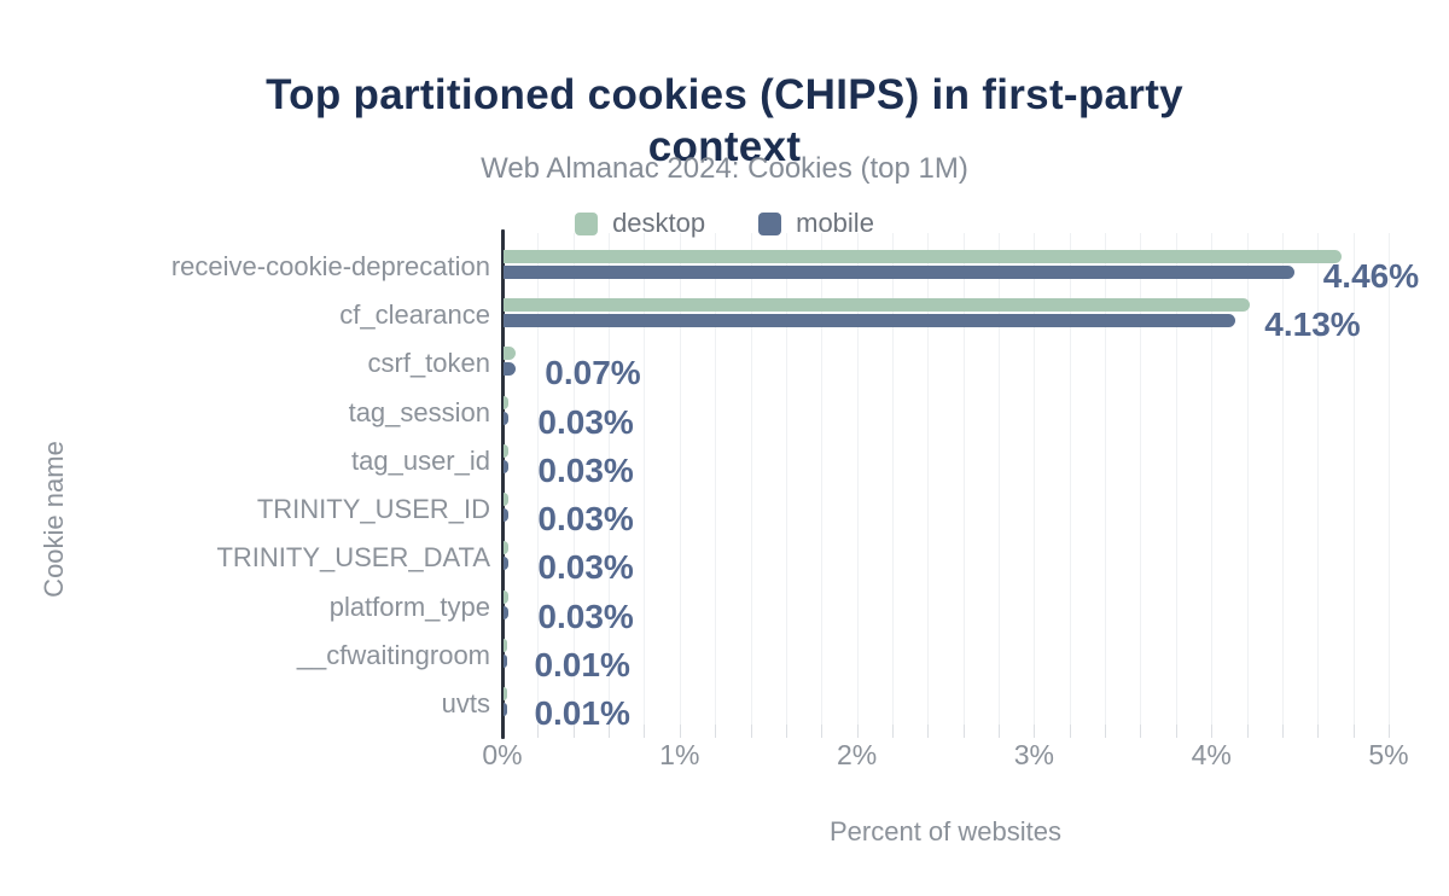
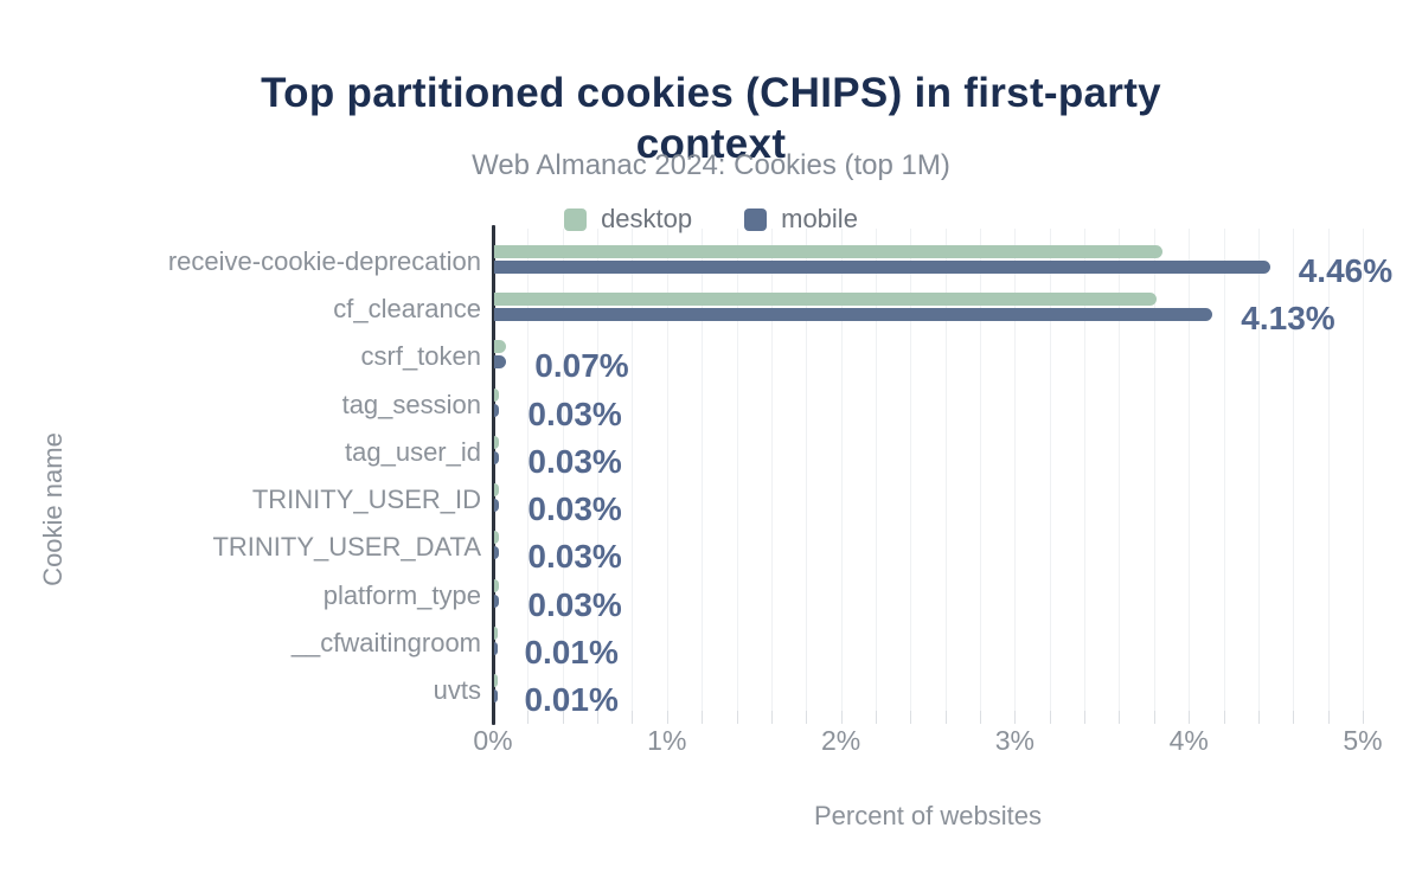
desktop/receive-cookie-deprecation: 4.73% -> 3.84%
desktop/cf_clearance: 4.21% -> 3.81%
